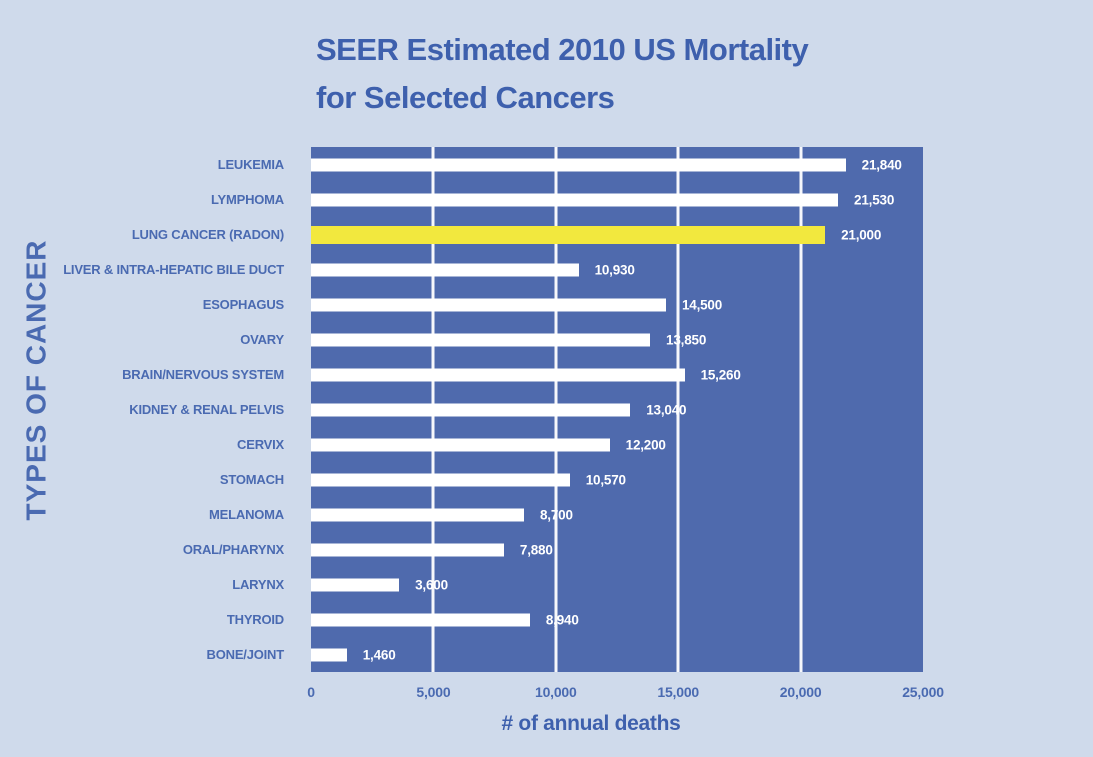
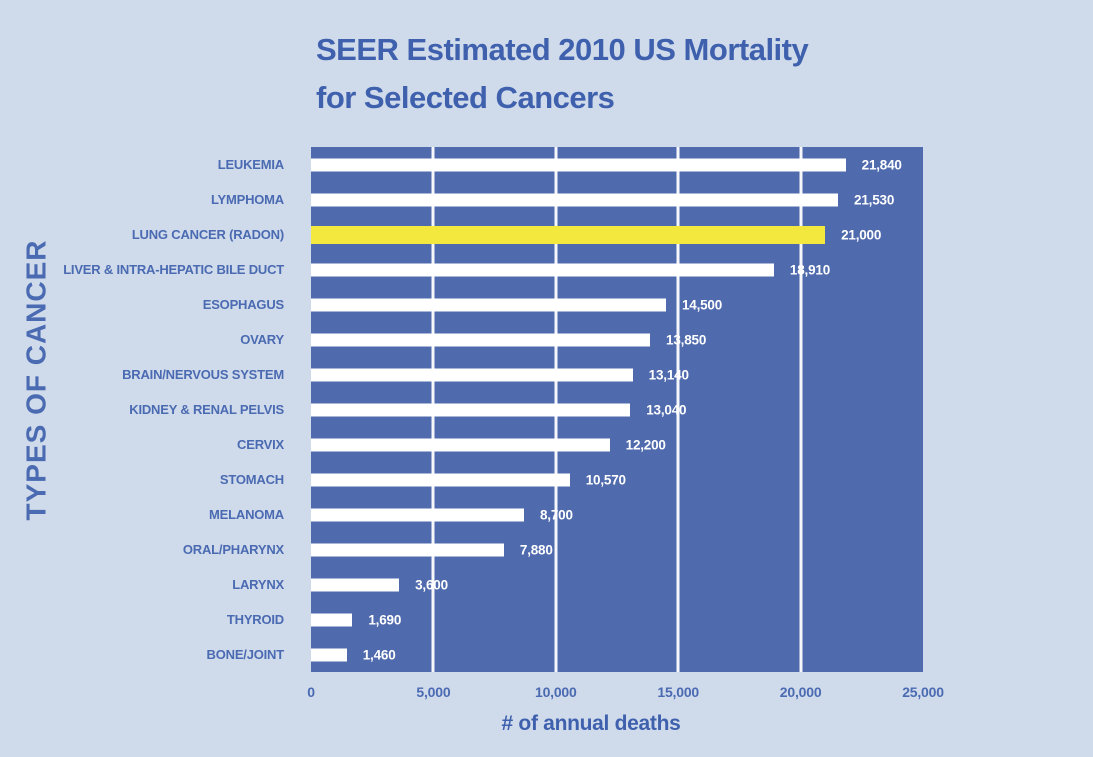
LIVER & INTRA-HEPATIC BILE DUCT: 10,930 -> 18,910
BRAIN/NERVOUS SYSTEM: 15,260 -> 13,140
THYROID: 8,940 -> 1,690
